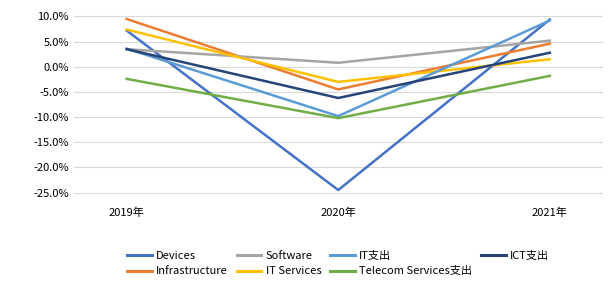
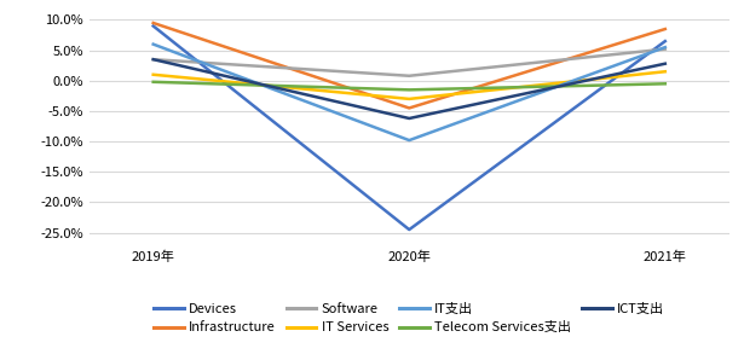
Devices/2019年: 7.2% -> 9.0%
IT Services/2019年: 7.4% -> 1.0%
IT支出/2019年: 3.6% -> 6.0%
Telecom Services支出/2019年: -2.4% -> -0.2%
Telecom Services支出/2020年: -10.2% -> -1.5%
Devices/2021年: 9.4% -> 6.5%
Infrastructure/2021年: 4.6% -> 8.5%
IT支出/2021年: 9.2% -> 5.5%
Telecom Services支出/2021年: -1.8% -> -0.5%
